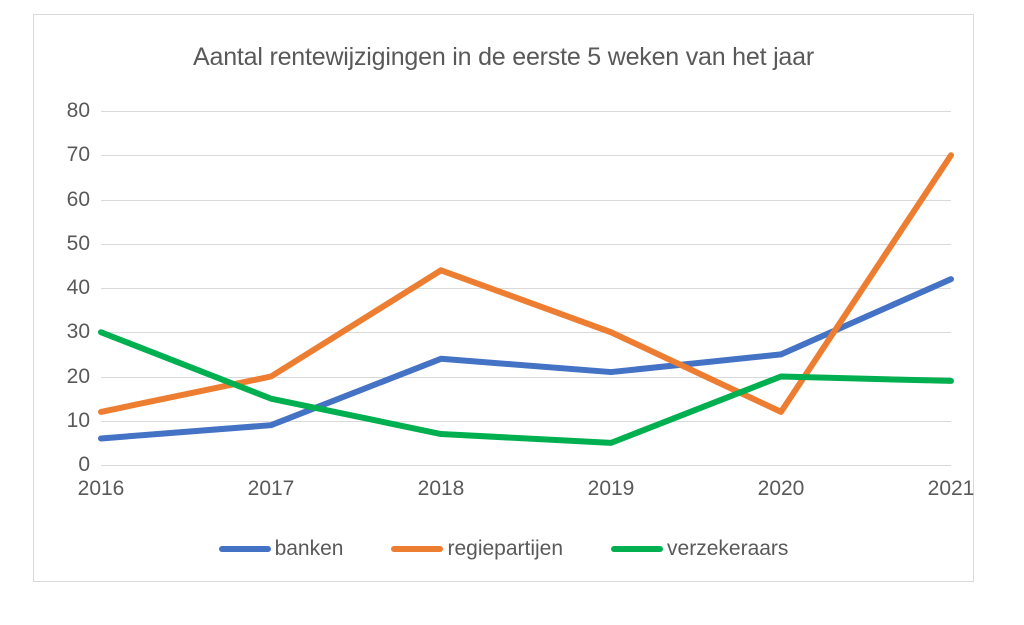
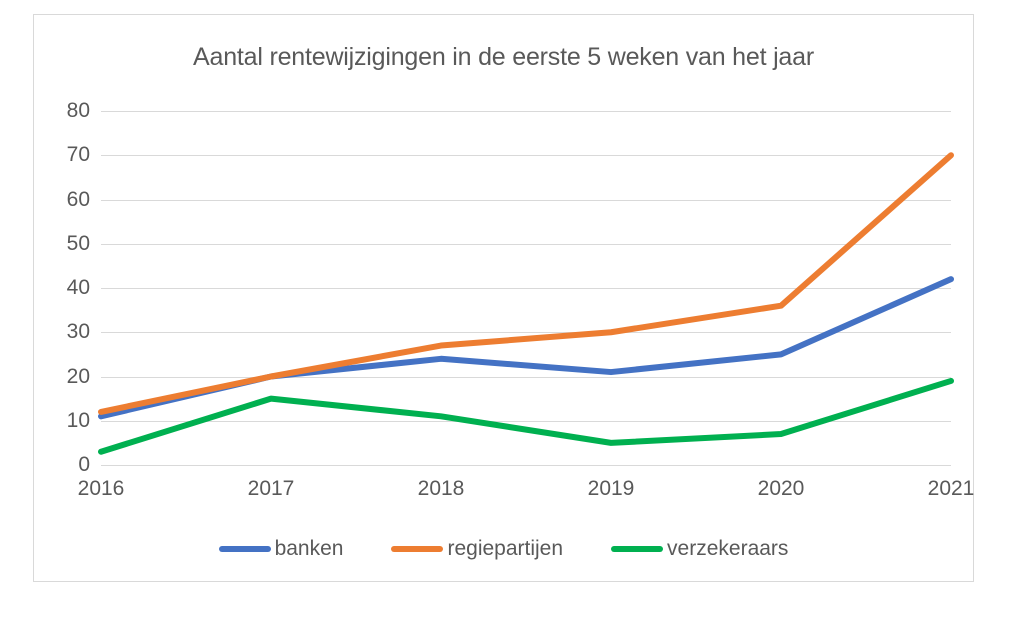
banken/2016: 6 -> 11
verzekeraars/2016: 30 -> 3
banken/2017: 9 -> 20
regiepartijen/2018: 44 -> 27
verzekeraars/2018: 7 -> 11
regiepartijen/2020: 12 -> 36
verzekeraars/2020: 20 -> 7
